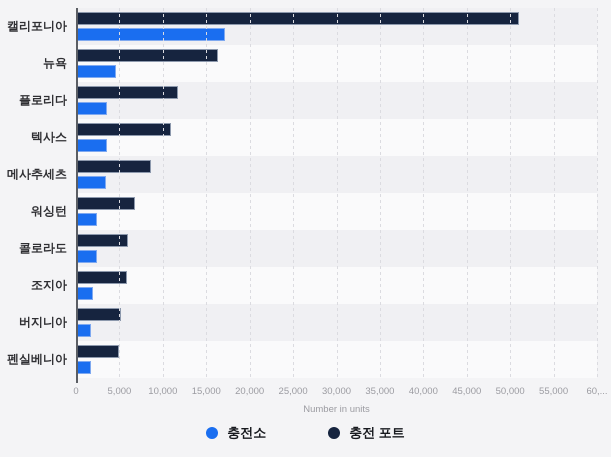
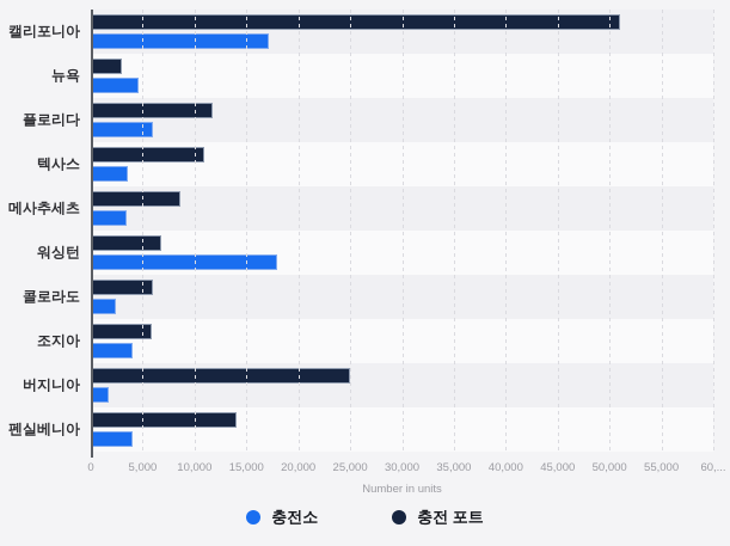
충전 포트/뉴욕: 16000 -> 3000
충전소/플로리다: 4000 -> 6000
충전소/워싱턴: 2000 -> 18000
충전소/조지아: 2000 -> 4000
충전 포트/버지니아: 5000 -> 25000
충전소/펜실베니아: 2000 -> 4000
충전 포트/펜실베니아: 5000 -> 14000
